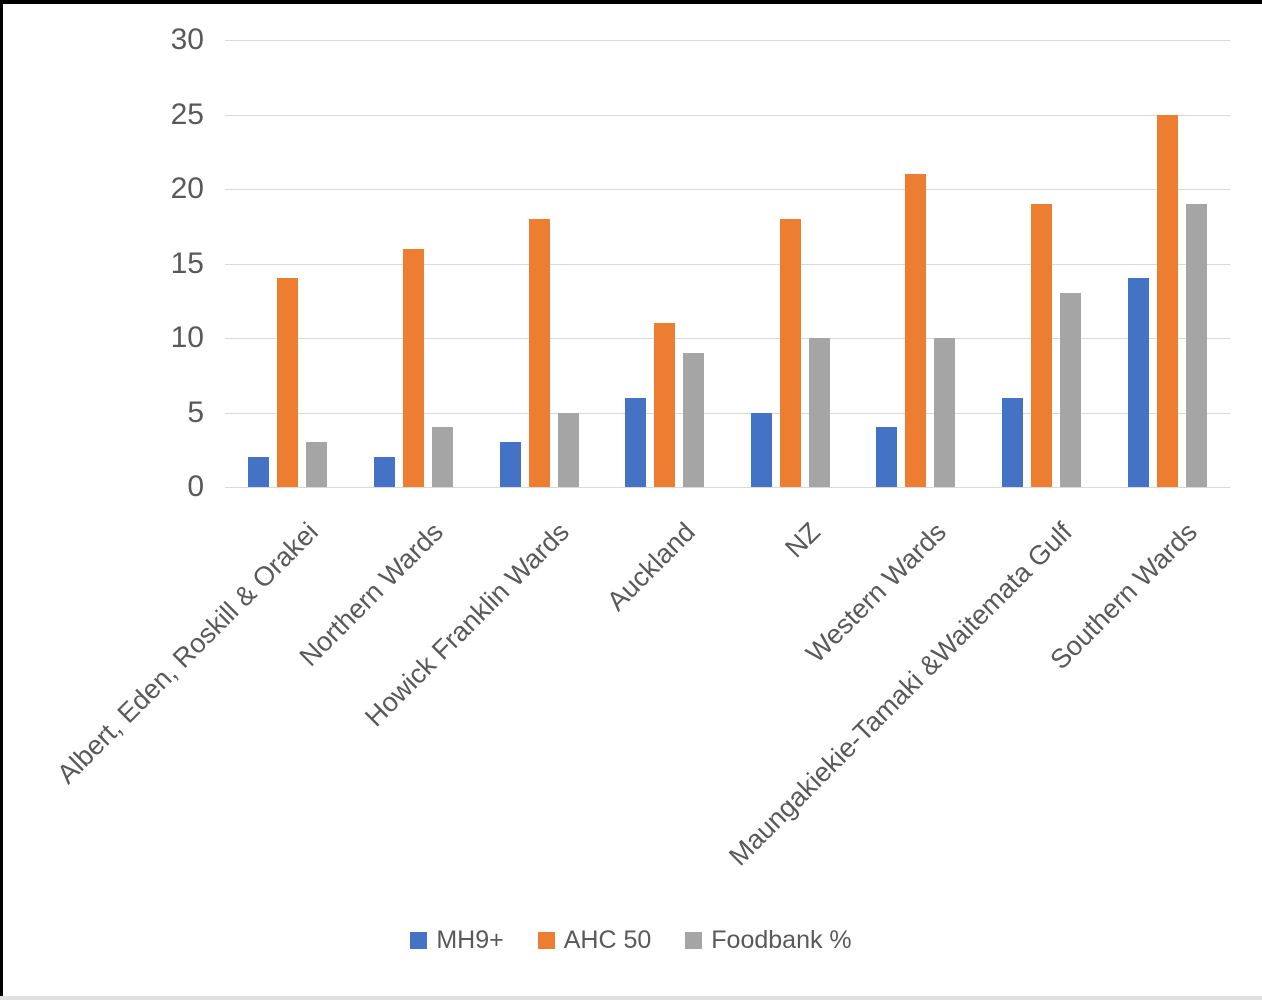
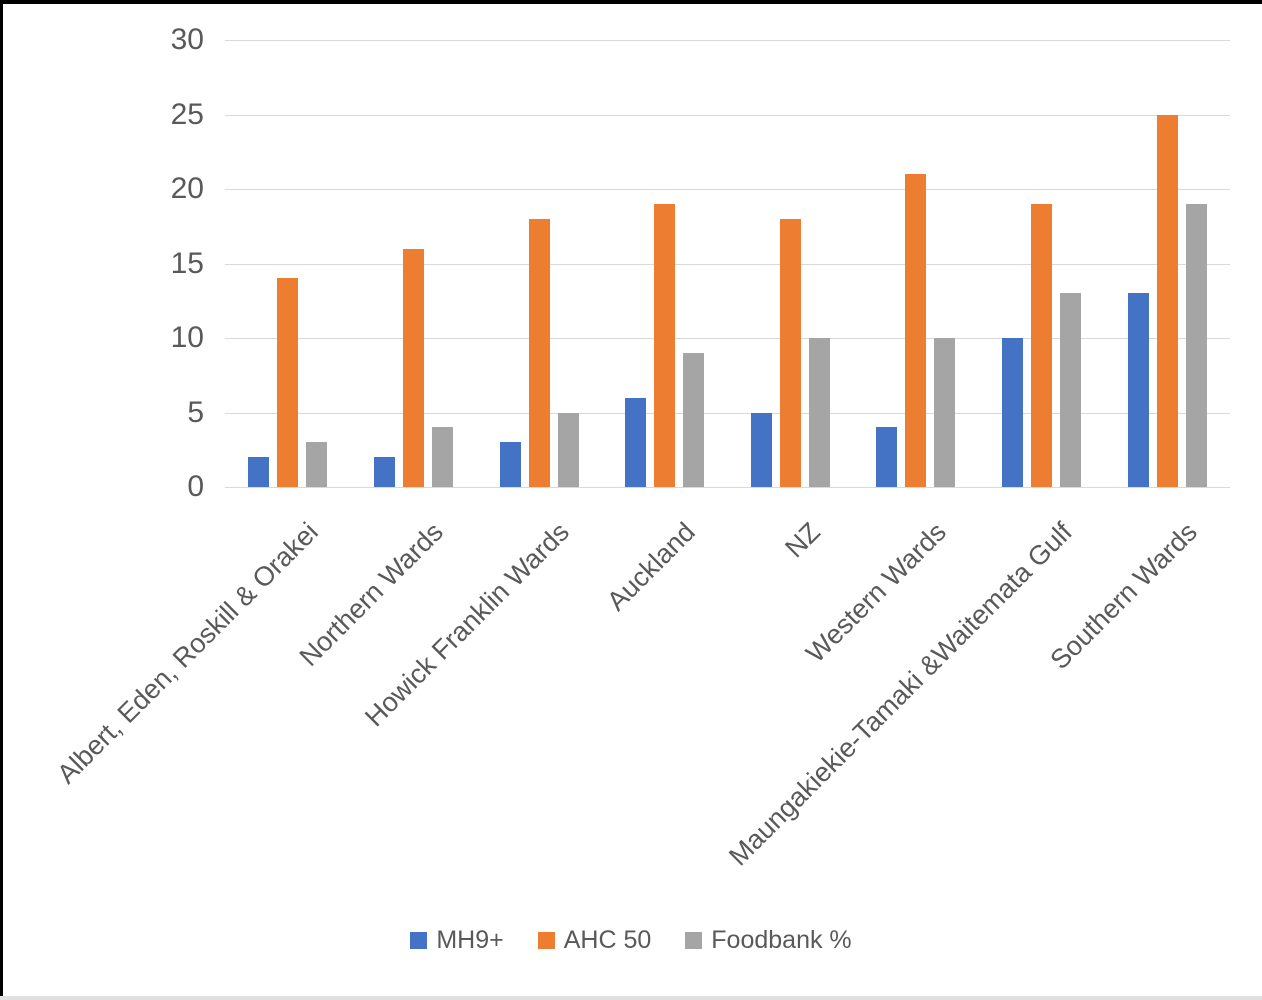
AHC 50/Auckland: 11 -> 19
MH9+/Maungakiekie-Tamaki &Waitemata Gulf: 6 -> 10
MH9+/Southern Wards: 14 -> 13
